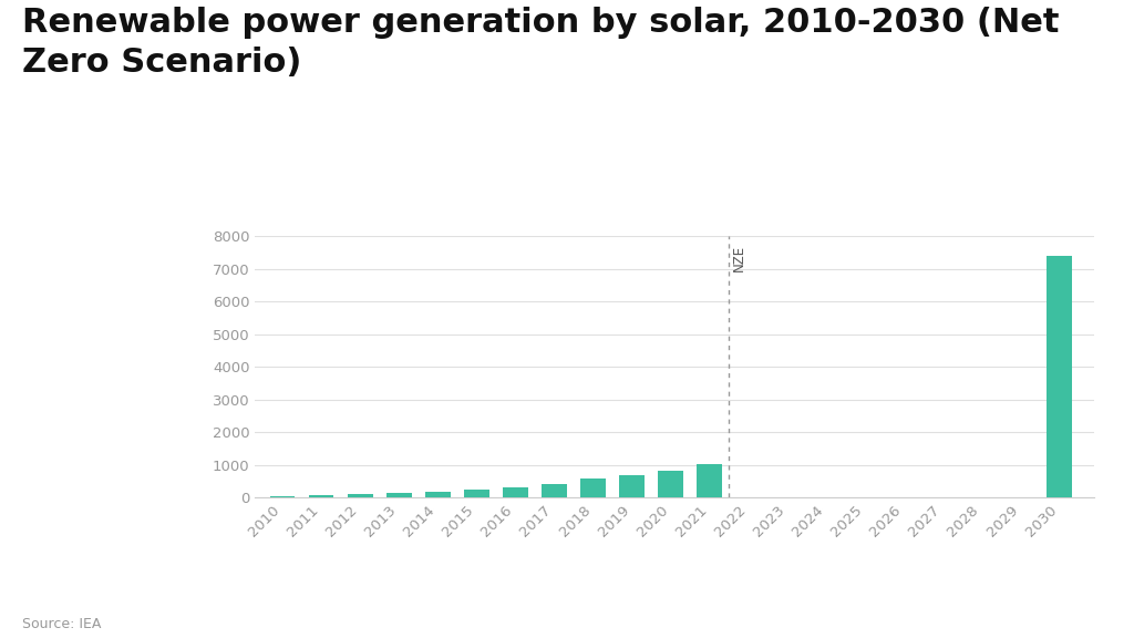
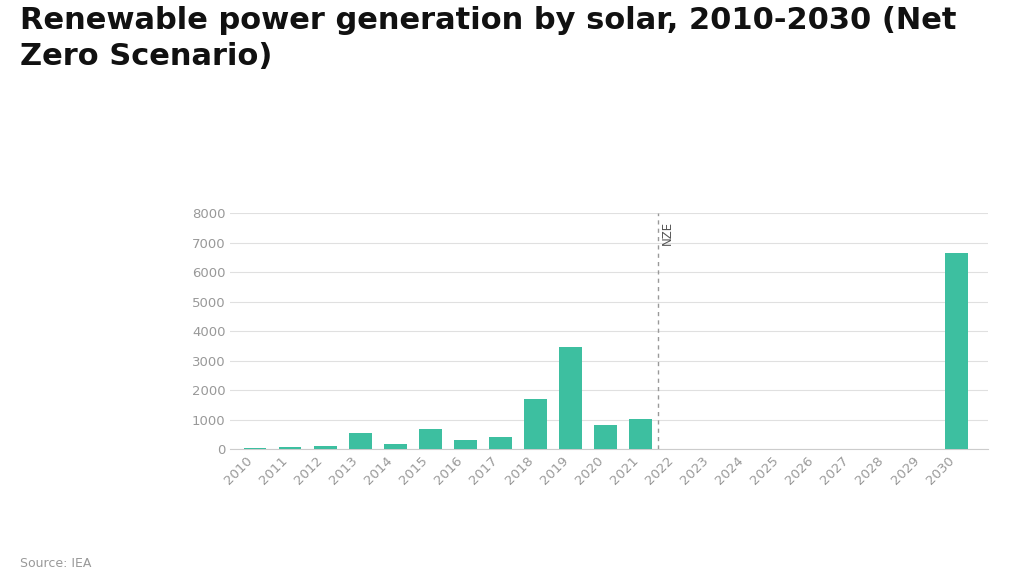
2013: 140 -> 550
2015: 230 -> 700
2018: 570 -> 1700
2019: 680 -> 3450
2030: 7400 -> 6650
